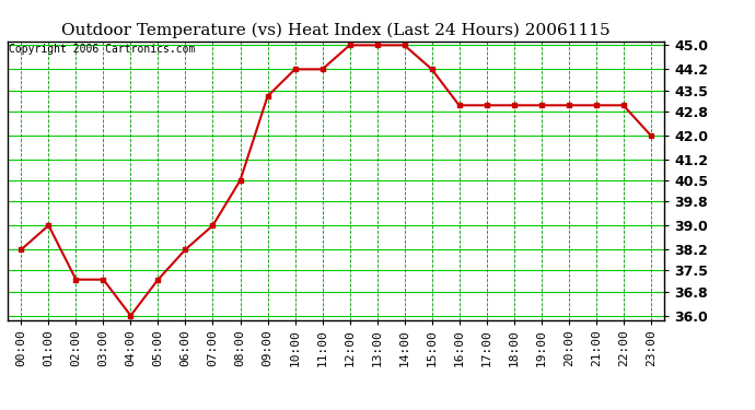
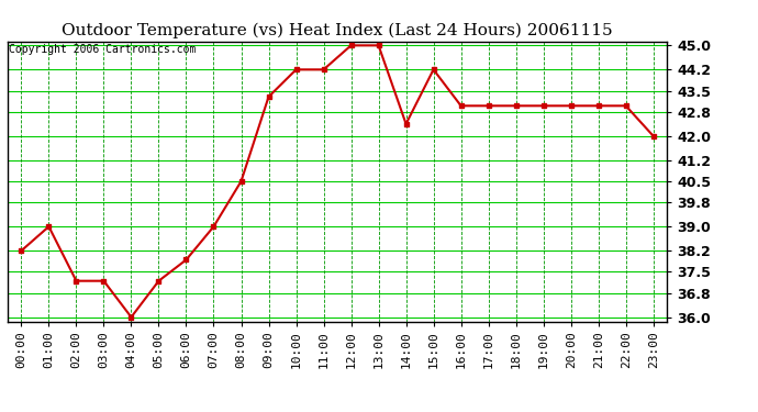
06:00: 38.2 -> 37.9
14:00: 45.0 -> 42.4
